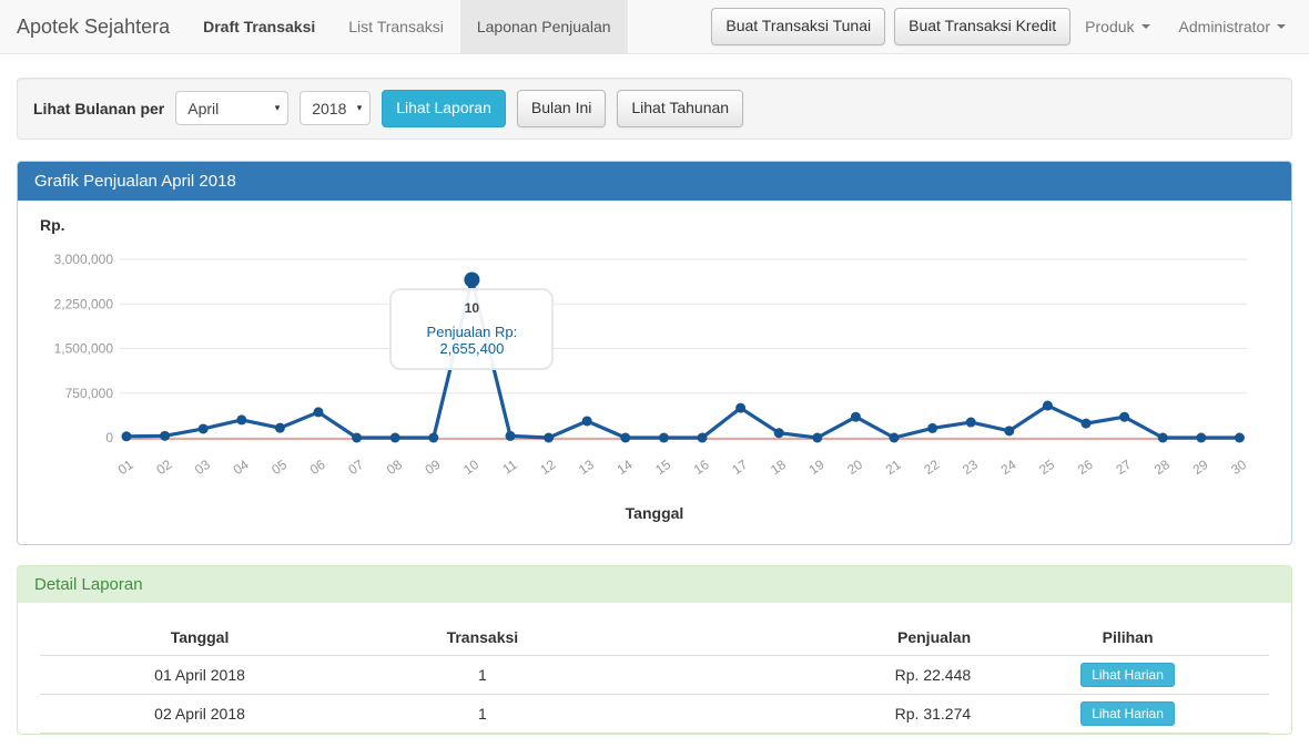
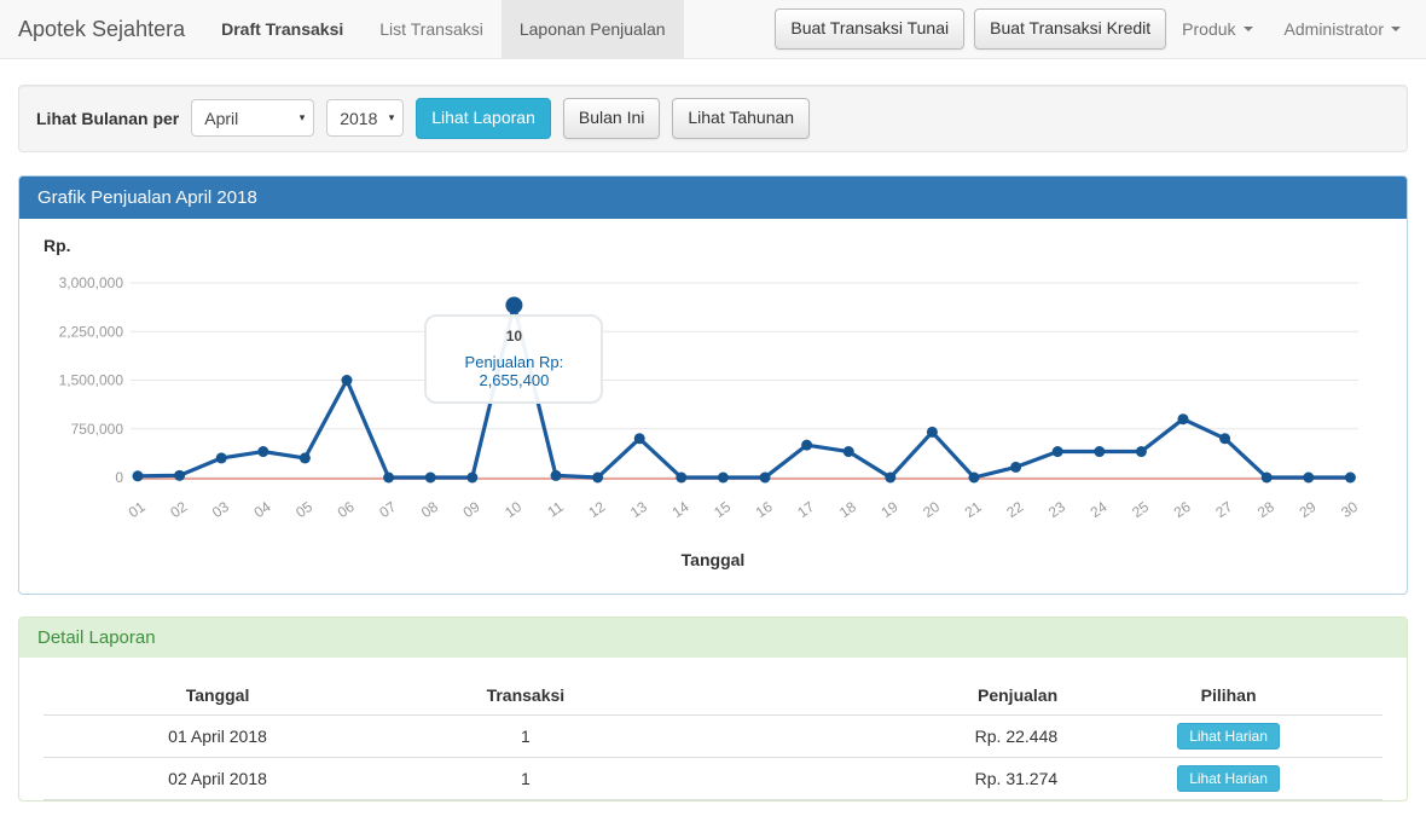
03: 200000 -> 300000
04: 300000 -> 400000
05: 200000 -> 300000
06: 400000 -> 1500000
13: 300000 -> 600000
18: 100000 -> 400000
20: 400000 -> 700000
23: 300000 -> 400000
24: 100000 -> 400000
25: 500000 -> 400000
26: 200000 -> 900000
27: 400000 -> 600000
